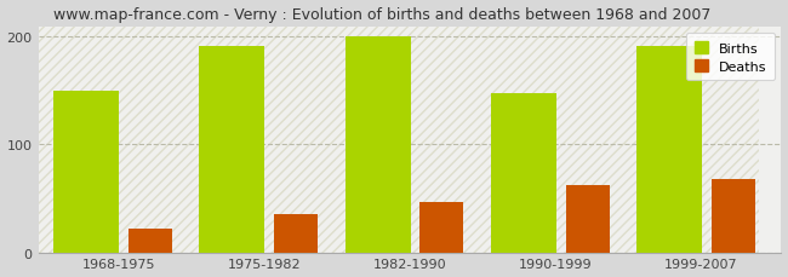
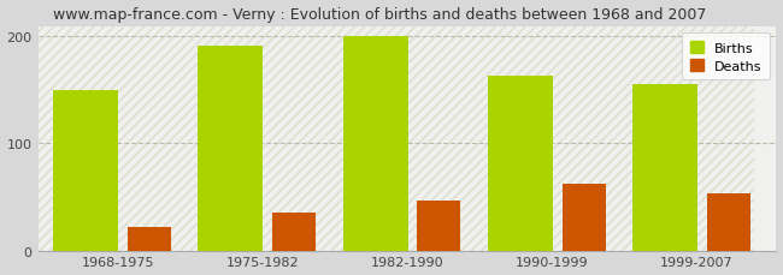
Births/1990-1999: 148 -> 163
Births/1999-2007: 192 -> 155
Deaths/1999-2007: 68 -> 53
